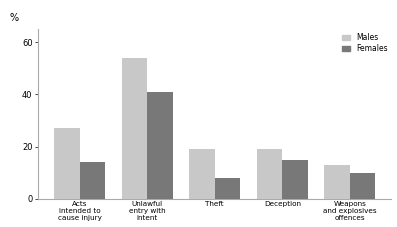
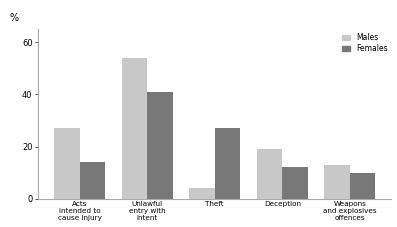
Males/Theft: 19 -> 4
Females/Theft: 8 -> 27
Females/Deception: 15 -> 12
